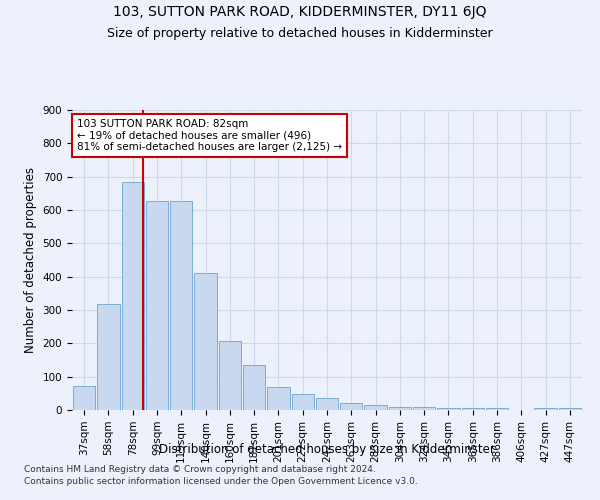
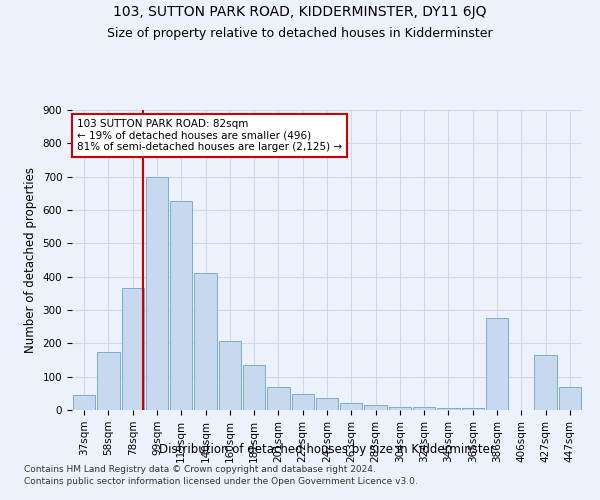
37sqm: 72 -> 45
58sqm: 318 -> 175
78sqm: 685 -> 365
99sqm: 628 -> 700
386sqm: 5 -> 275
427sqm: 5 -> 165
447sqm: 5 -> 70
